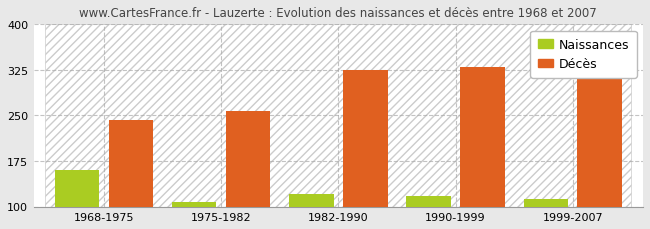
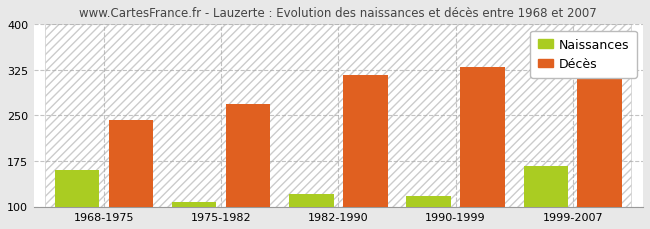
Décès/1975-1982: 258 -> 268
Décès/1982-1990: 325 -> 316
Naissances/1999-2007: 112 -> 166
